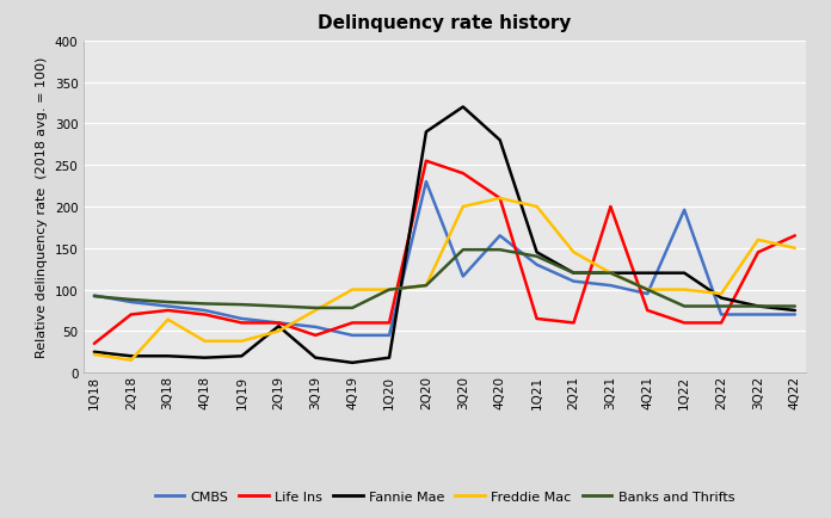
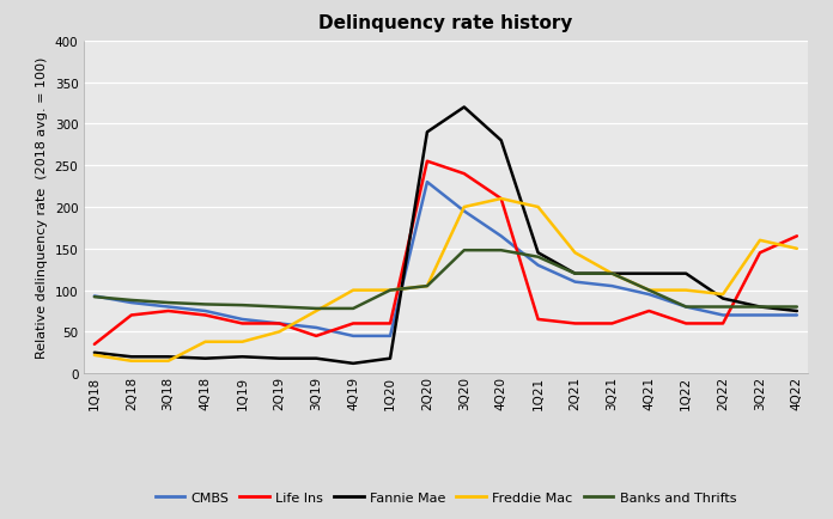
Freddie Mac/3Q18: 64 -> 15
Fannie Mae/2Q19: 56 -> 18
CMBS/3Q20: 116 -> 195
Life Ins/3Q21: 200 -> 60
CMBS/1Q22: 196 -> 80
